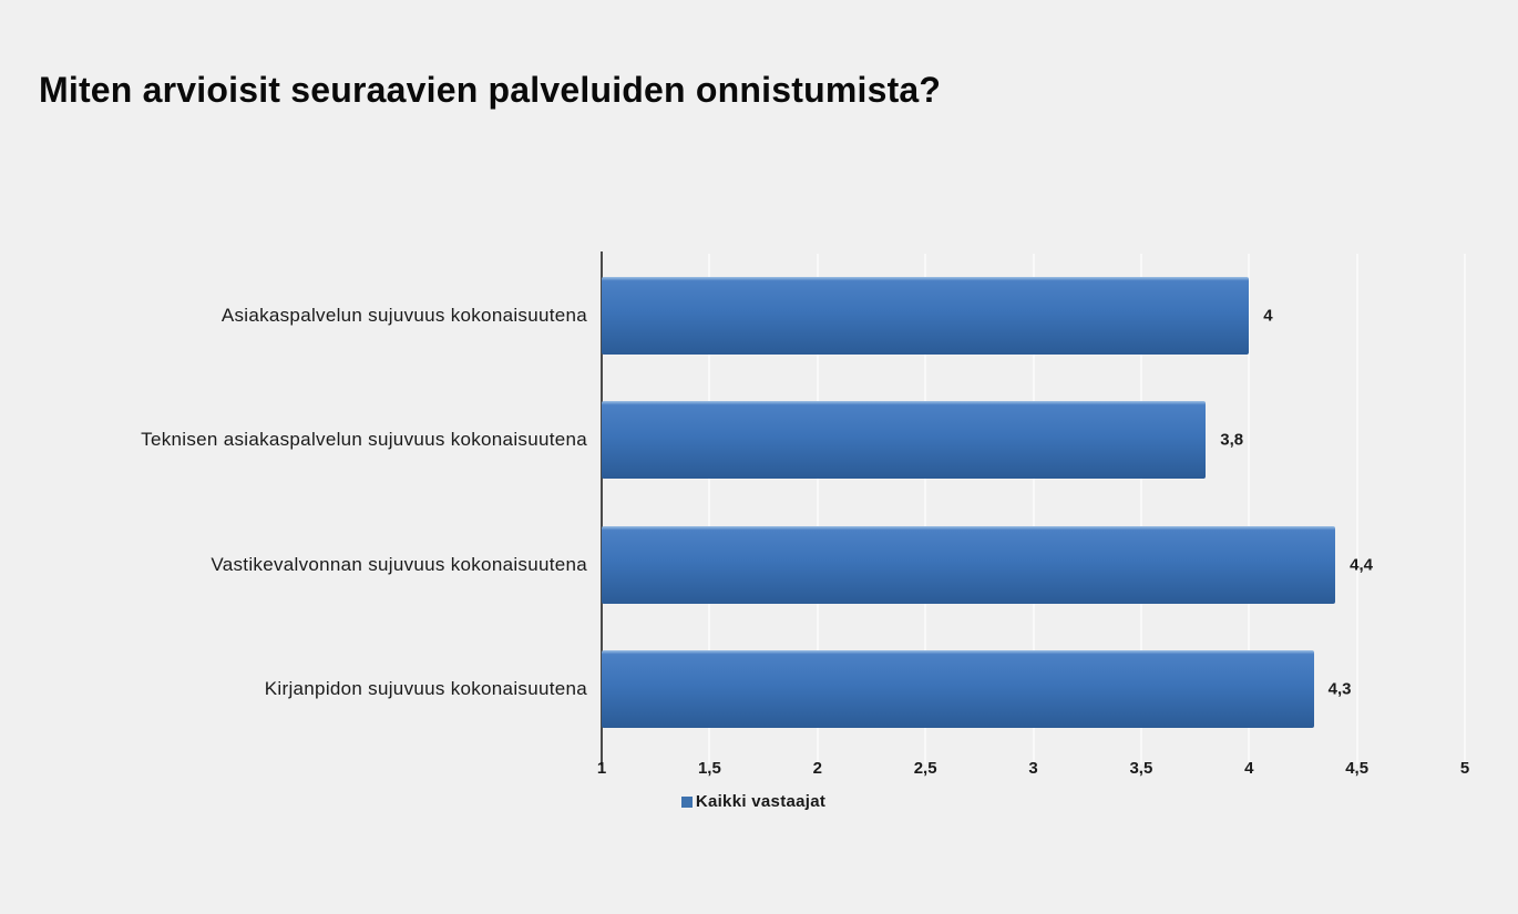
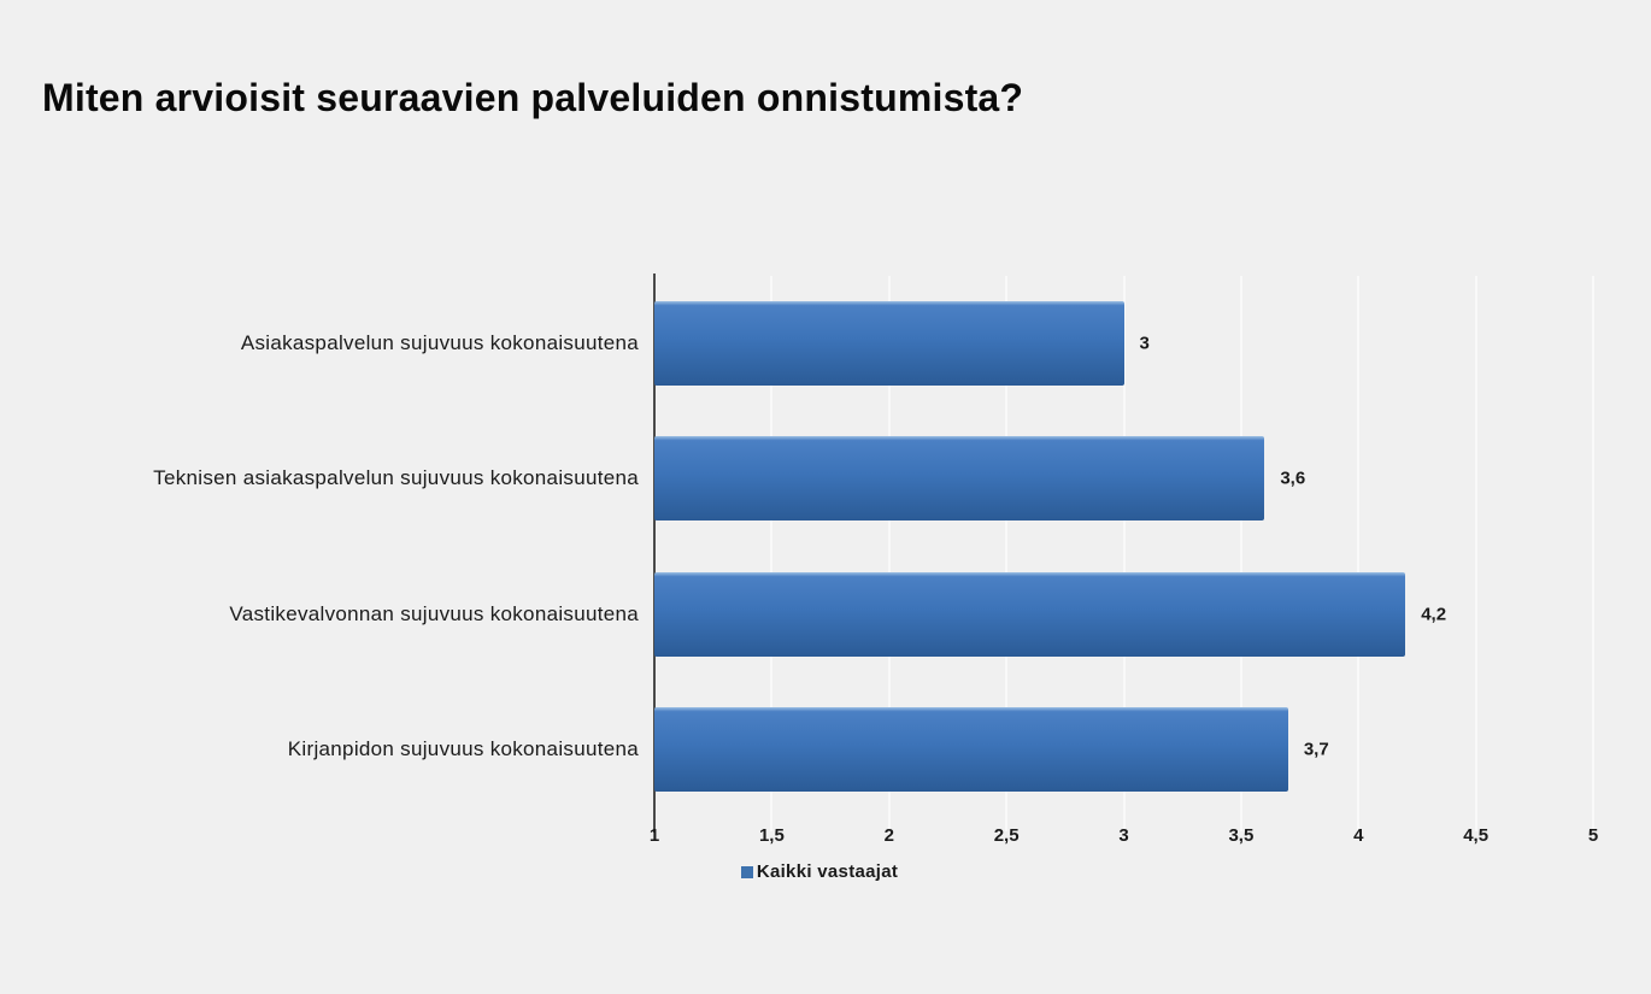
Asiakaspalvelun sujuvuus kokonaisuutena: 4 -> 3
Teknisen asiakaspalvelun sujuvuus kokonaisuutena: 3,8 -> 3,6
Vastikevalvonnan sujuvuus kokonaisuutena: 4,4 -> 4,2
Kirjanpidon sujuvuus kokonaisuutena: 4,3 -> 3,7
